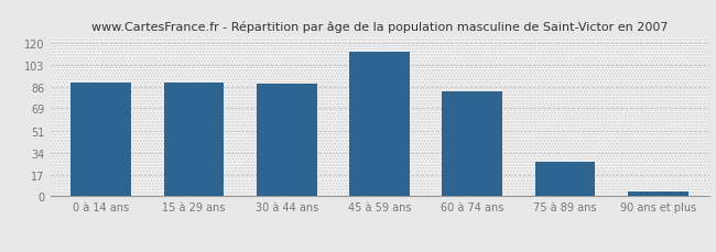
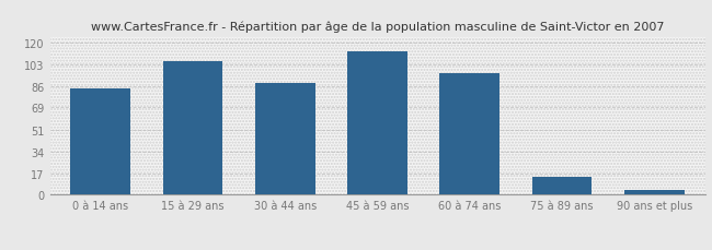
0 à 14 ans: 89 -> 84
15 à 29 ans: 89 -> 106
60 à 74 ans: 82 -> 96
75 à 89 ans: 27 -> 14
